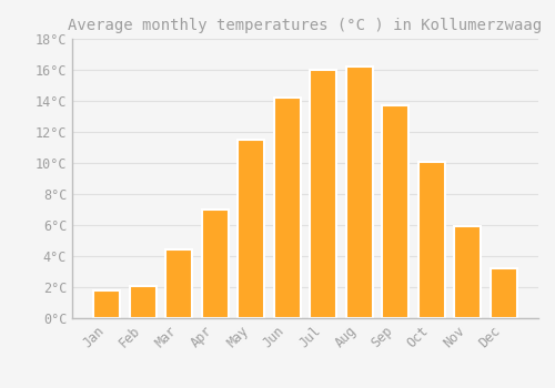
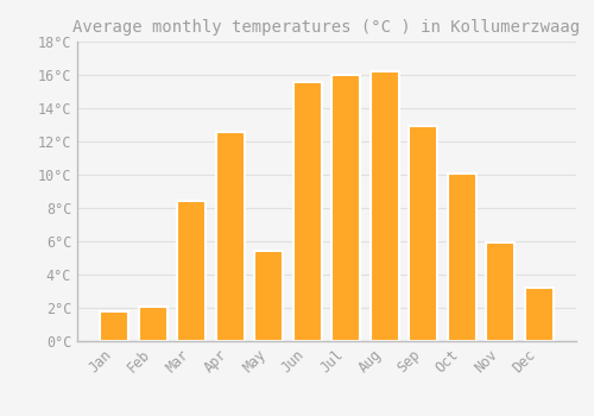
Mar: 4.4°C -> 8.4°C
Apr: 7.0°C -> 12.6°C
May: 11.5°C -> 5.4°C
Jun: 14.2°C -> 15.6°C
Sep: 13.7°C -> 12.9°C
